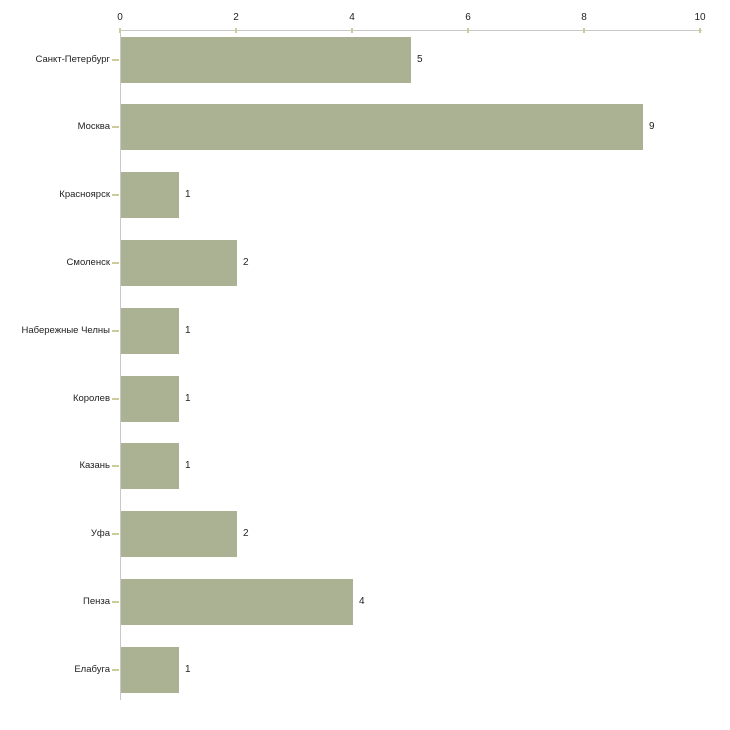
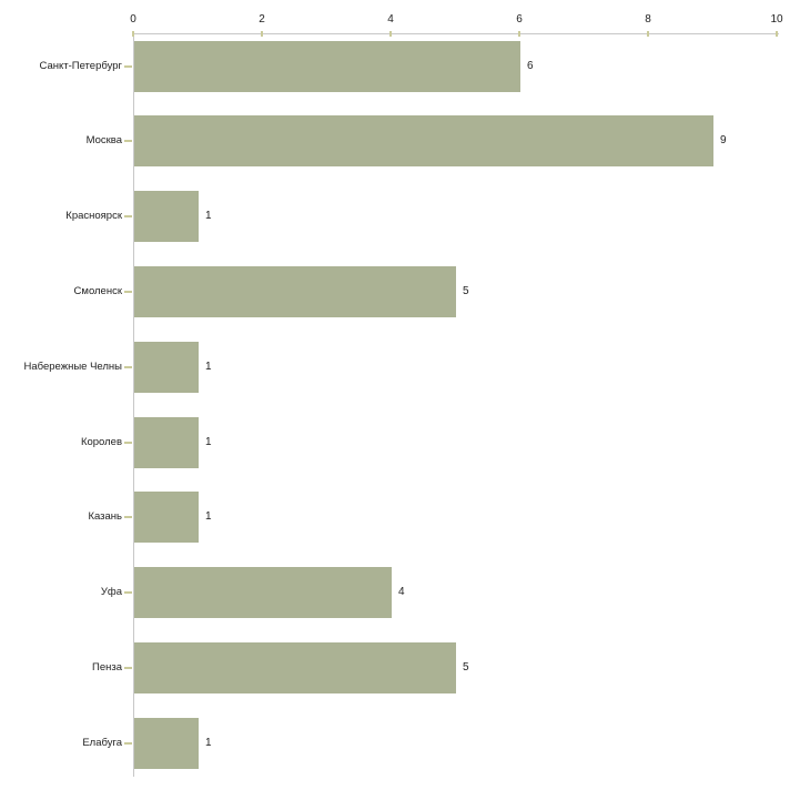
Санкт-Петербург: 5 -> 6
Смоленск: 2 -> 5
Уфа: 2 -> 4
Пенза: 4 -> 5
